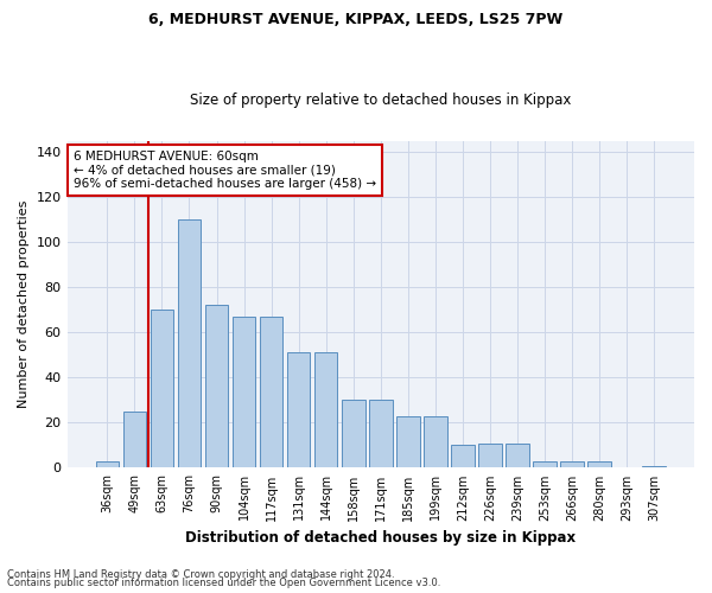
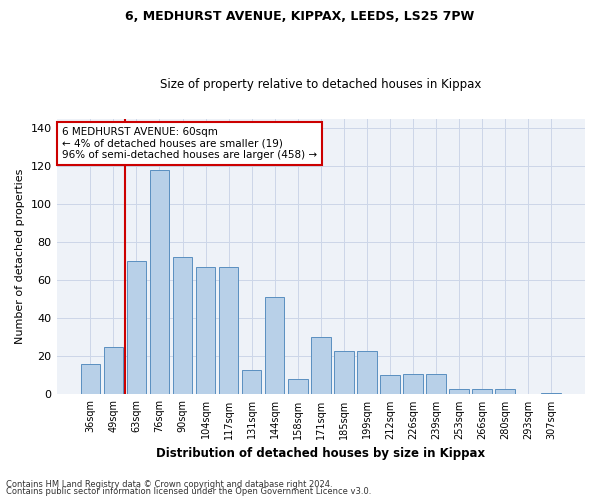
36sqm: 3 -> 16
76sqm: 110 -> 118
131sqm: 51 -> 13
158sqm: 30 -> 8
